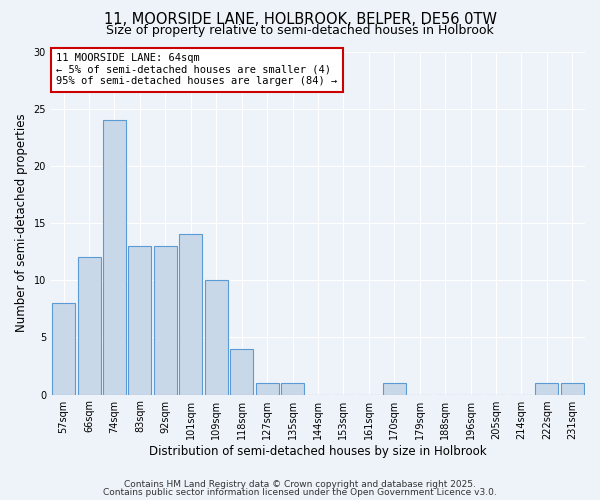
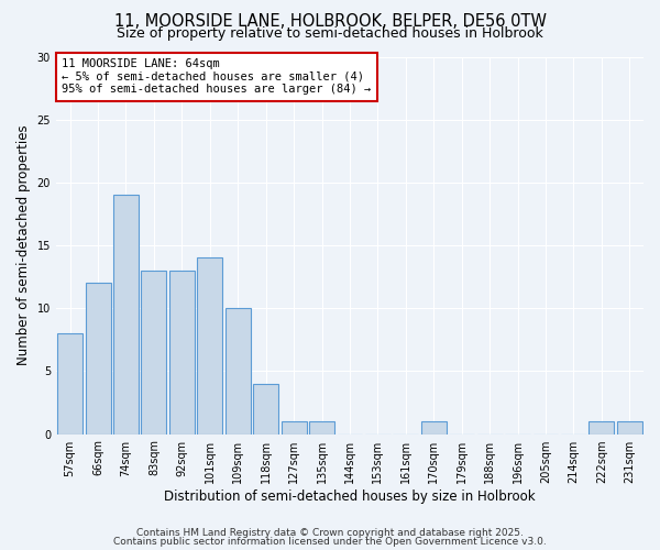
74sqm: 24 -> 19
